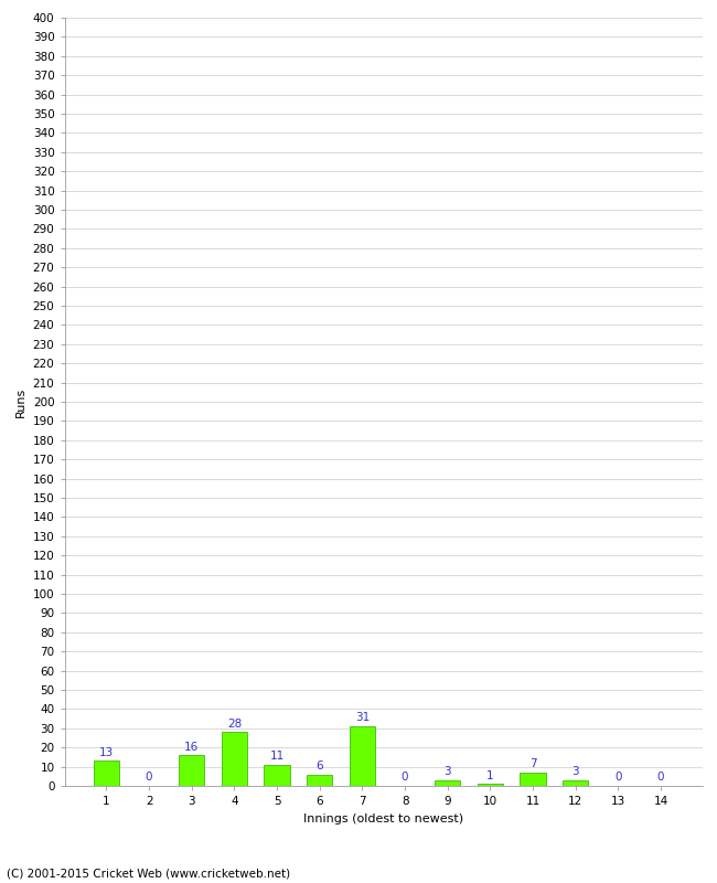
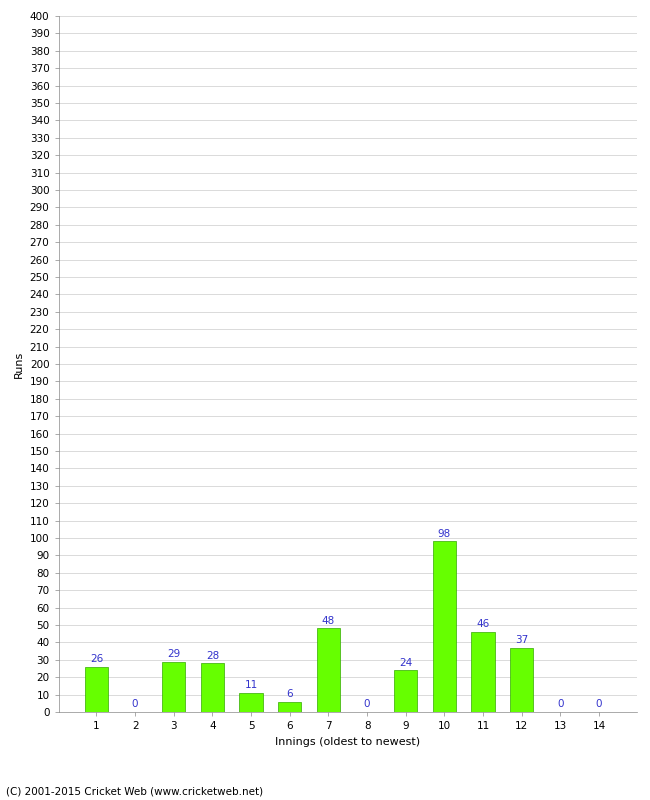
1: 13 -> 26
3: 16 -> 29
7: 31 -> 48
9: 3 -> 24
10: 1 -> 98
11: 7 -> 46
12: 3 -> 37
